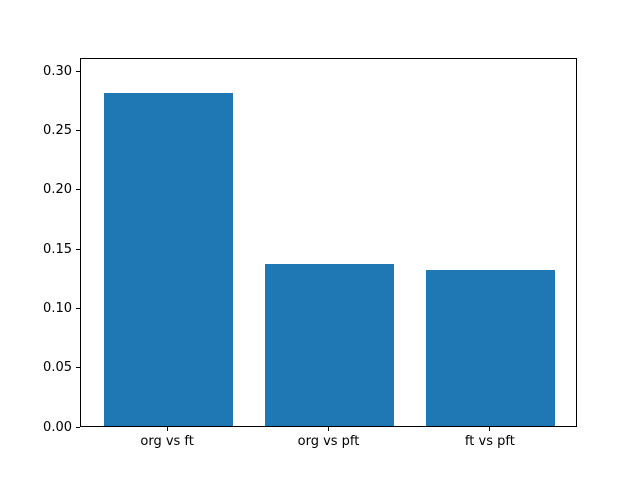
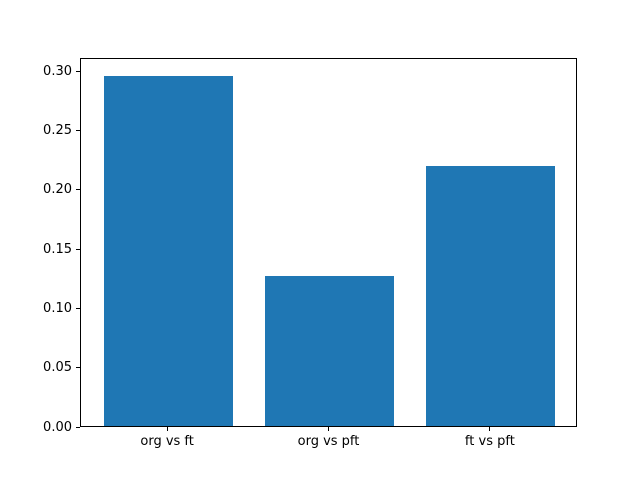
org vs ft: 0.282 -> 0.297
org vs pft: 0.137 -> 0.127
ft vs pft: 0.132 -> 0.220
